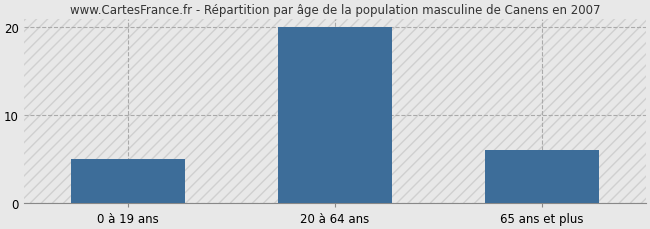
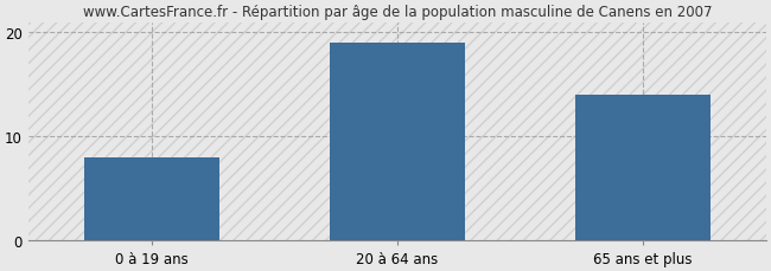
0 à 19 ans: 5 -> 8
20 à 64 ans: 20 -> 19
65 ans et plus: 6 -> 14
